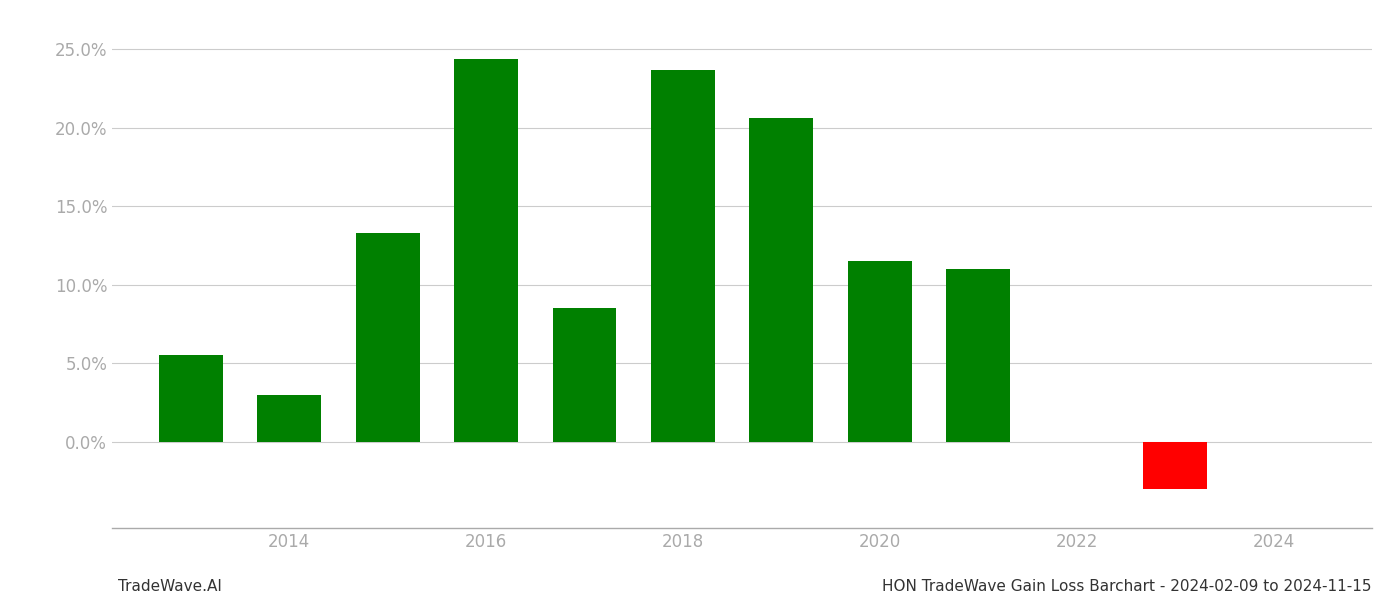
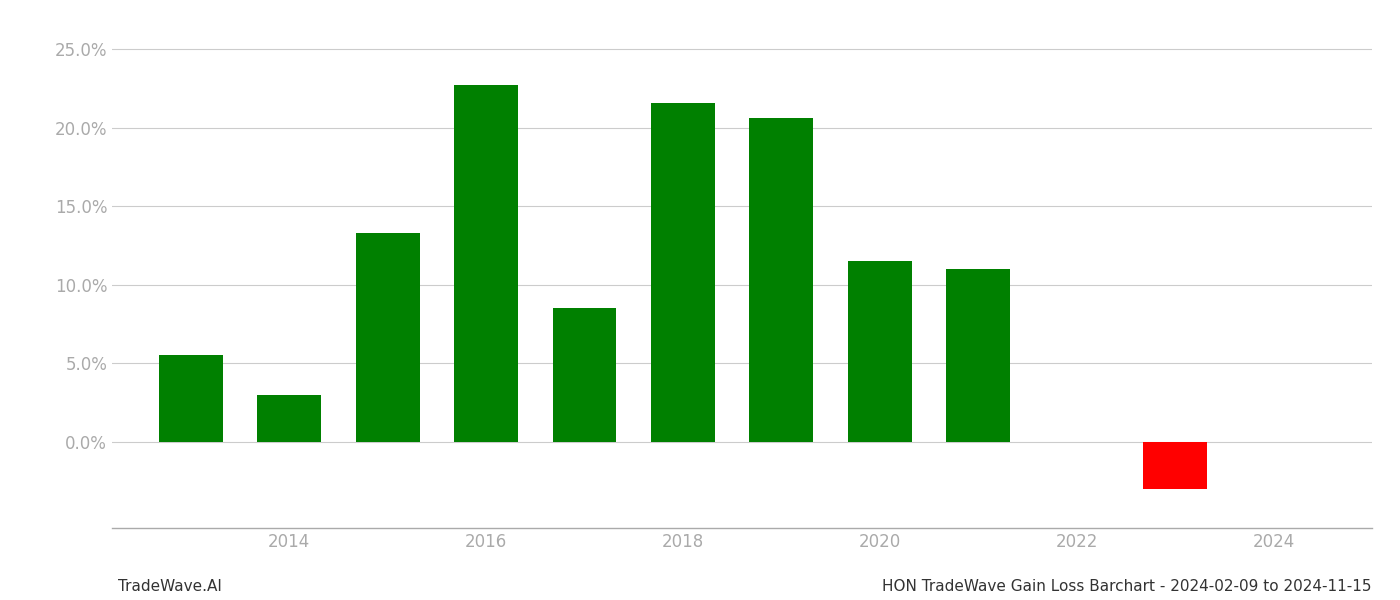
2016: 24.4% -> 22.7%
2018: 23.7% -> 21.6%
